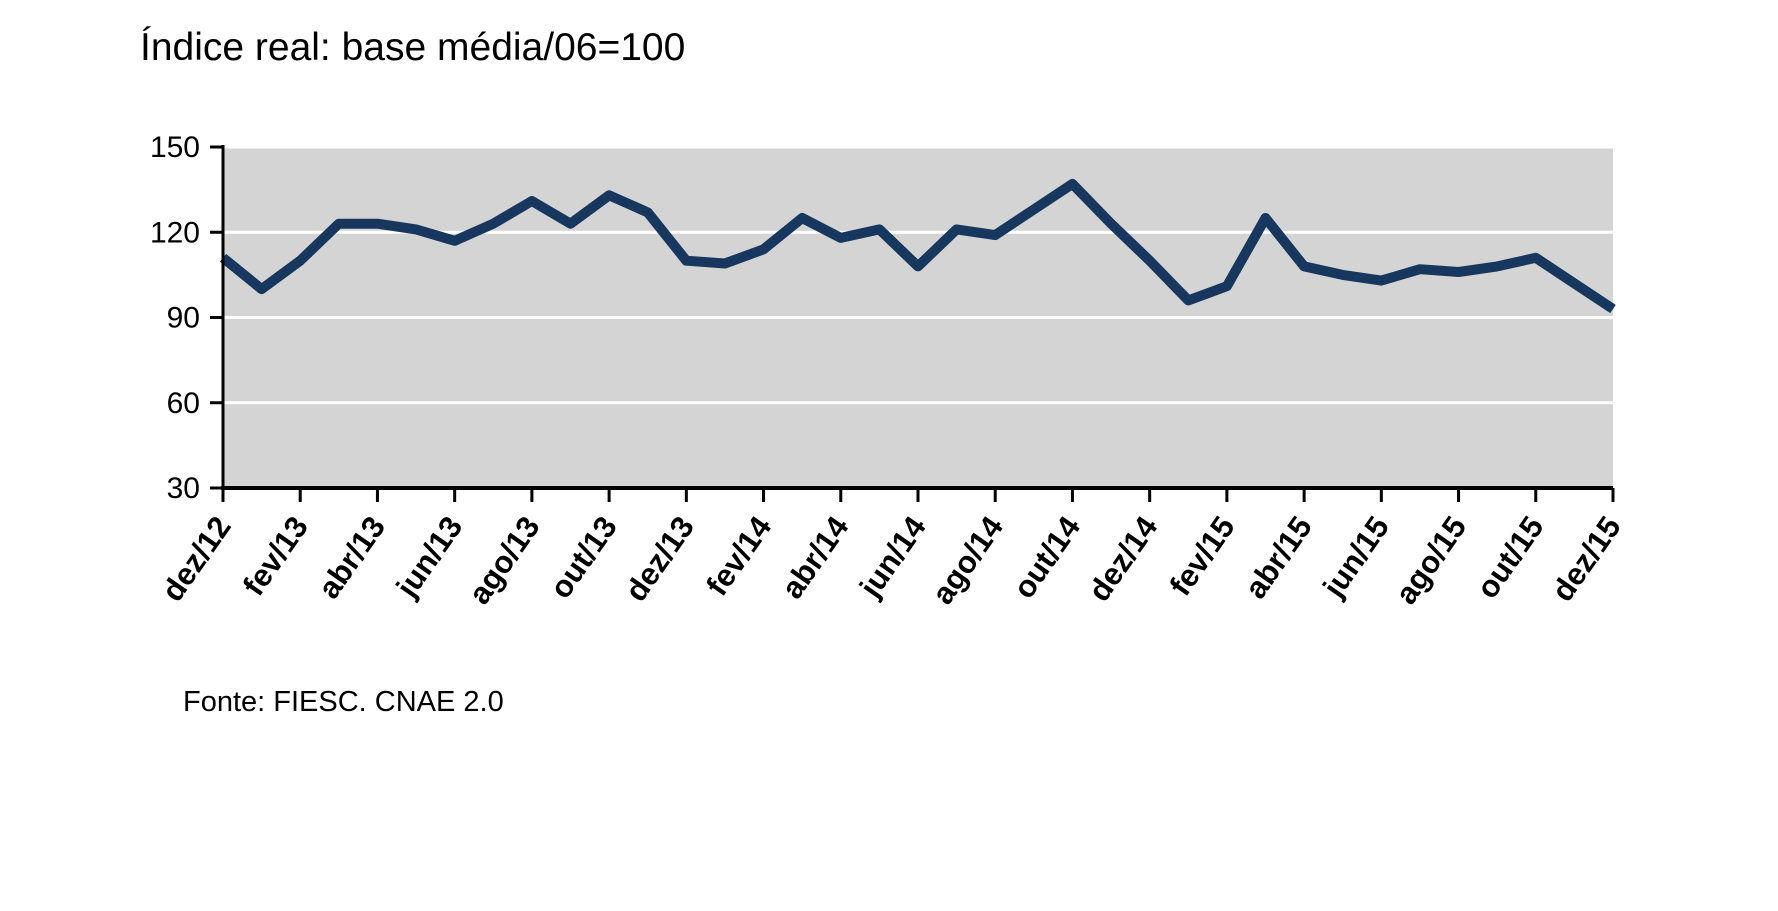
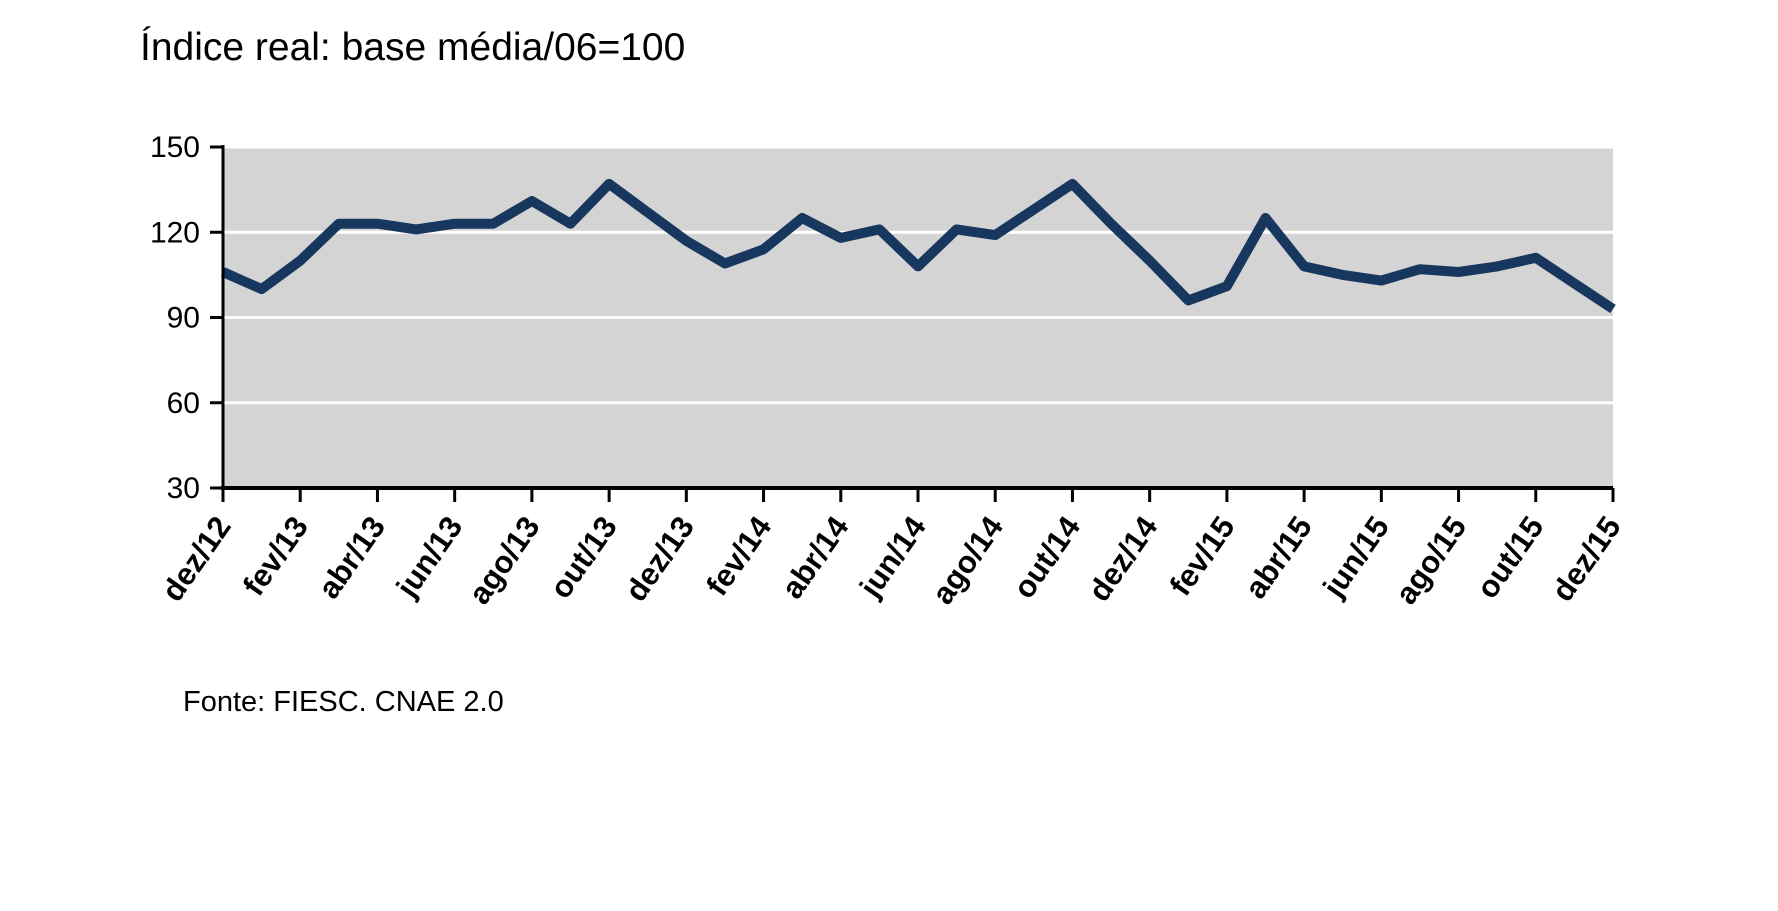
dez/12: 111 -> 106
jun/13: 117 -> 123
out/13: 133 -> 137
dez/13: 110 -> 117
